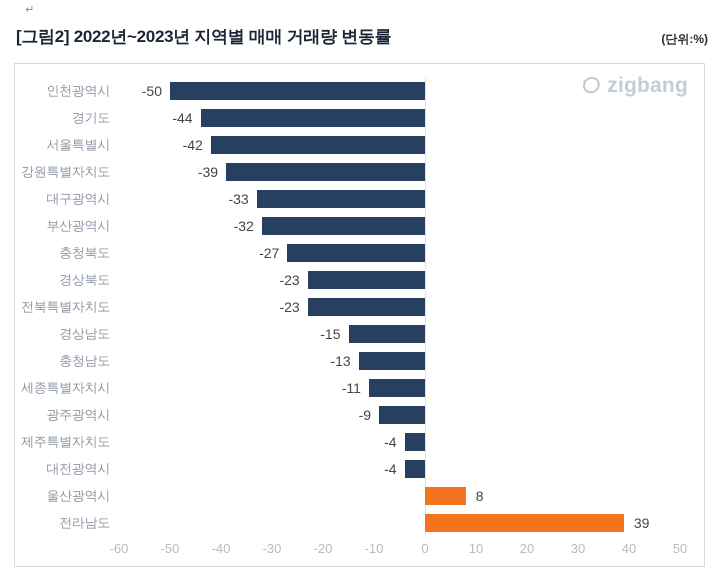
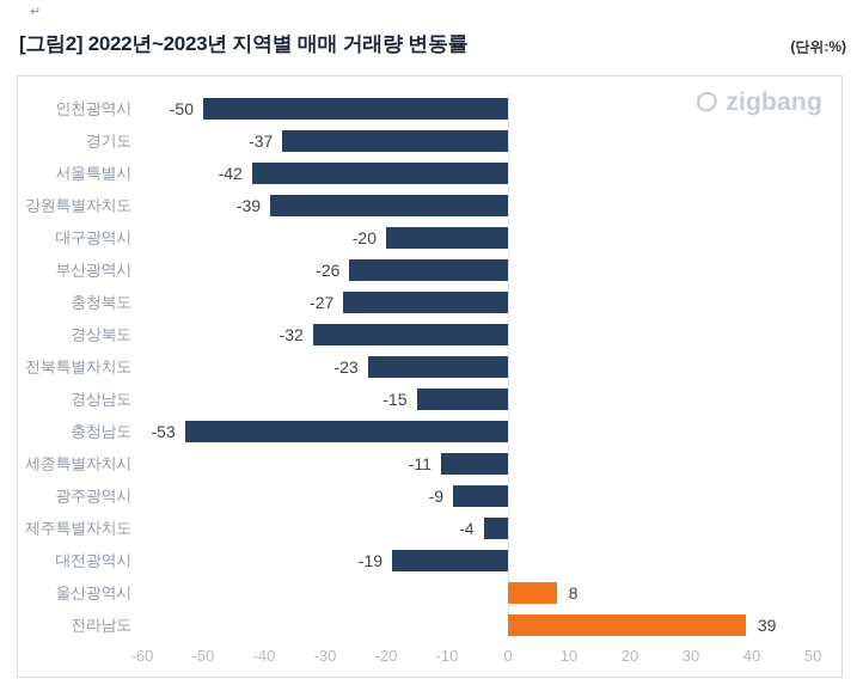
경기도: -44 -> -37
대구광역시: -33 -> -20
부산광역시: -32 -> -26
경상북도: -23 -> -32
충청남도: -13 -> -53
대전광역시: -4 -> -19
